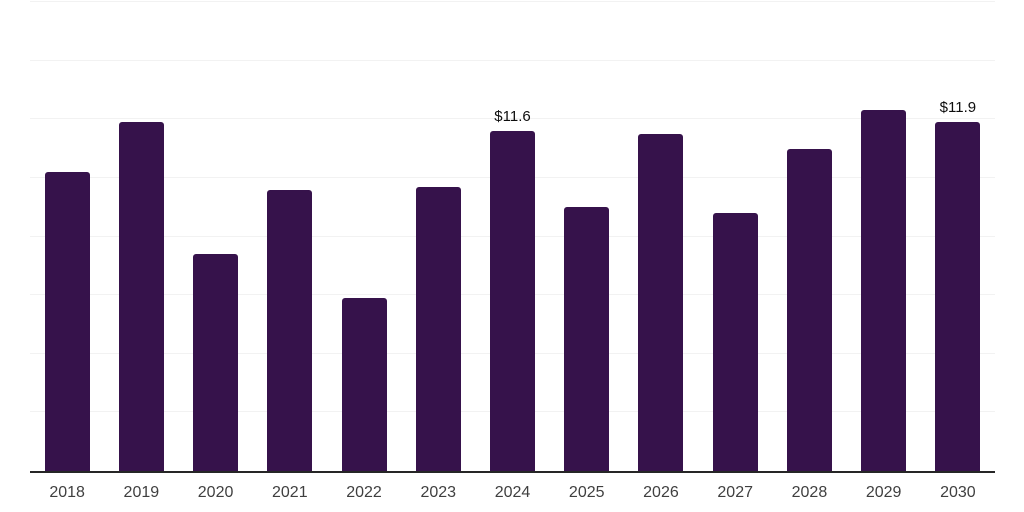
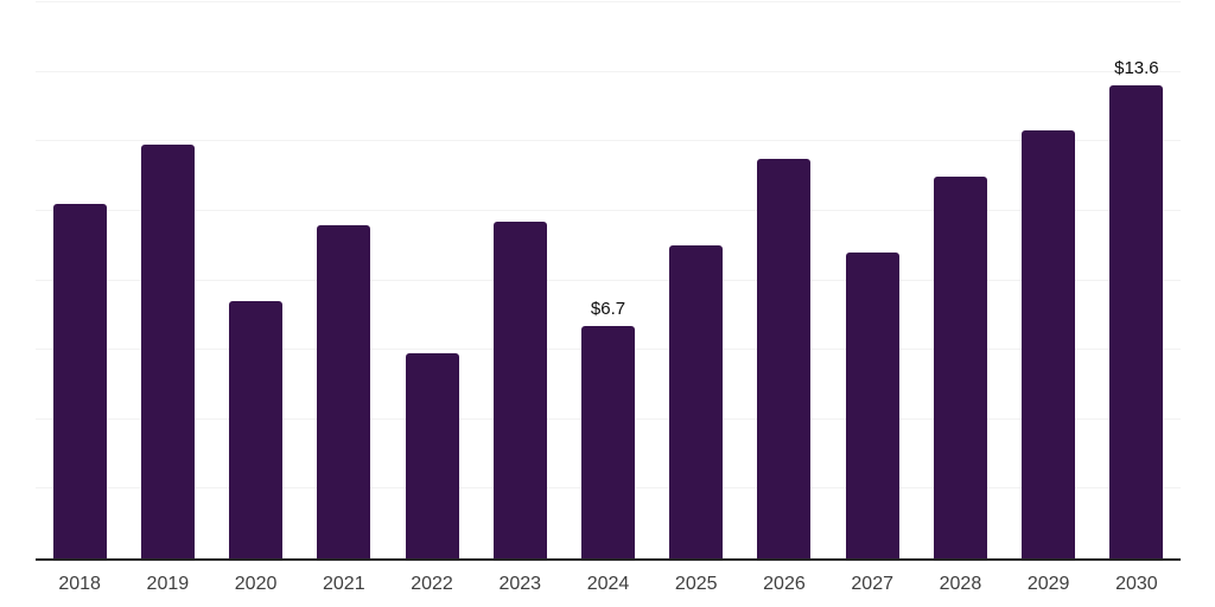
2024: $11.6 -> $6.7
2030: $11.9 -> $13.6
